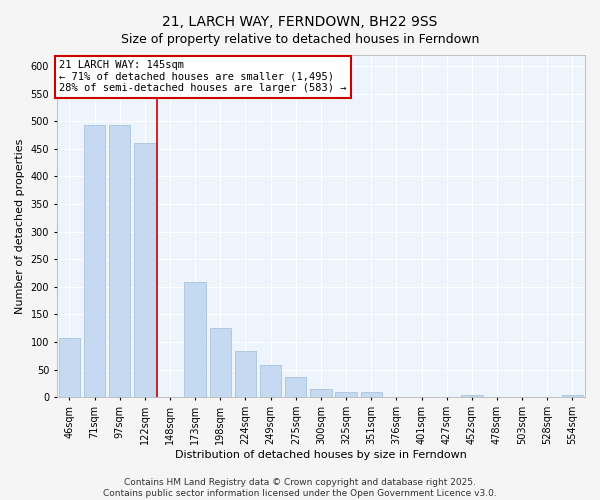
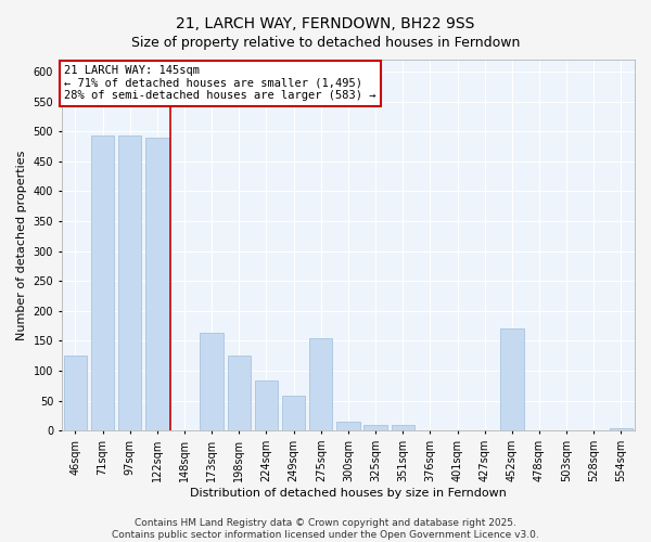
46sqm: 107 -> 126
122sqm: 460 -> 490
173sqm: 208 -> 164
275sqm: 37 -> 154
452sqm: 5 -> 170
